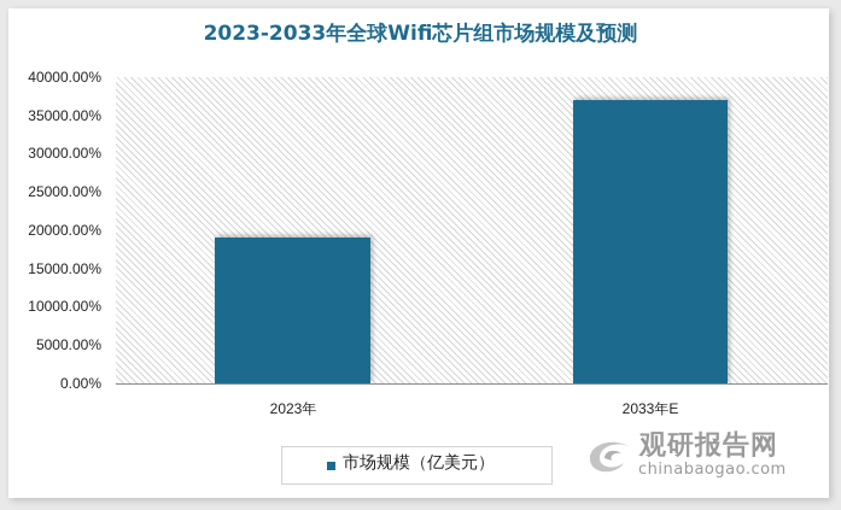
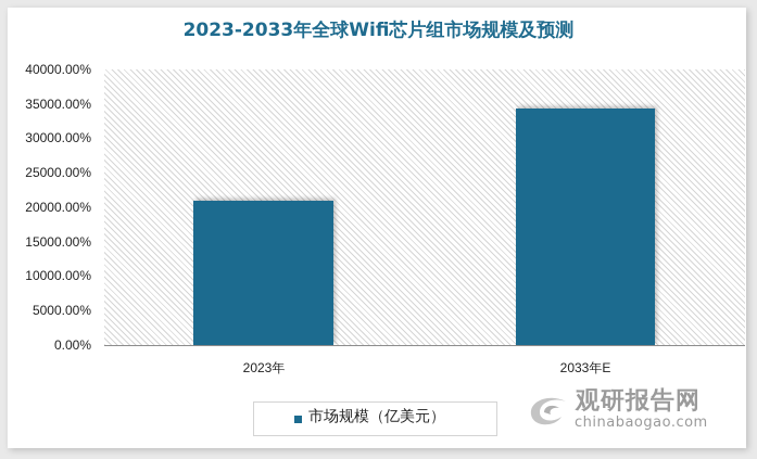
2023年: 19000% -> 21000%
2033年E: 37000% -> 34000%
